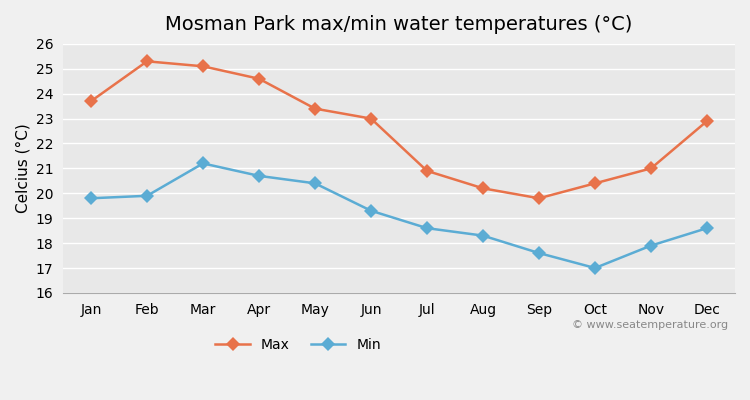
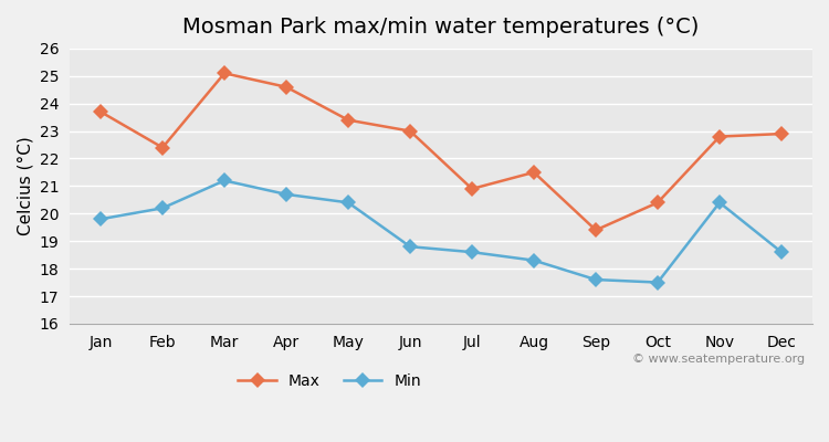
Max/Feb: 25.3 -> 22.4
Min/Feb: 19.9 -> 20.2
Min/Jun: 19.3 -> 18.8
Max/Aug: 20.2 -> 21.5
Max/Sep: 19.8 -> 19.4
Min/Oct: 17.0 -> 17.5
Max/Nov: 21.0 -> 22.8
Min/Nov: 17.9 -> 20.4
